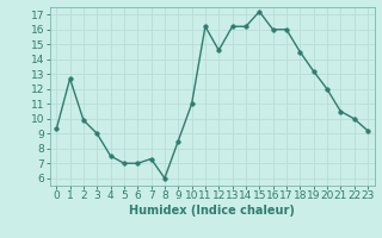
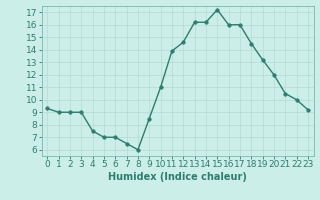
1: 12.7 -> 9.0
2: 9.9 -> 9.0
7: 7.3 -> 6.5
11: 16.2 -> 13.9
